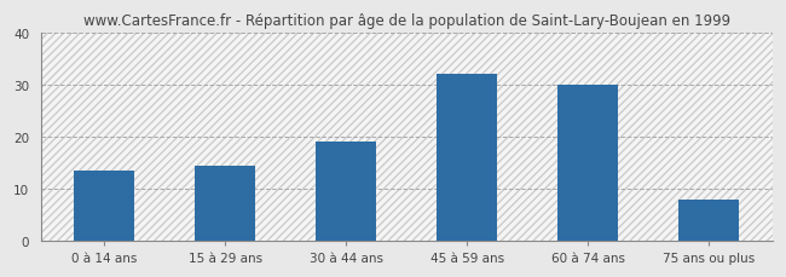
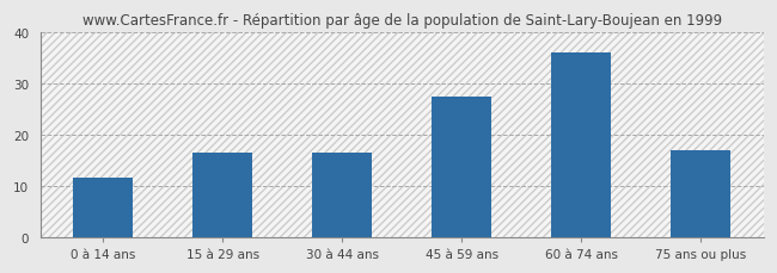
0 à 14 ans: 13.5 -> 11.5
15 à 29 ans: 14.5 -> 16.5
30 à 44 ans: 19.0 -> 16.5
45 à 59 ans: 32.0 -> 27.5
60 à 74 ans: 30.0 -> 36.0
75 ans ou plus: 8.0 -> 17.0
